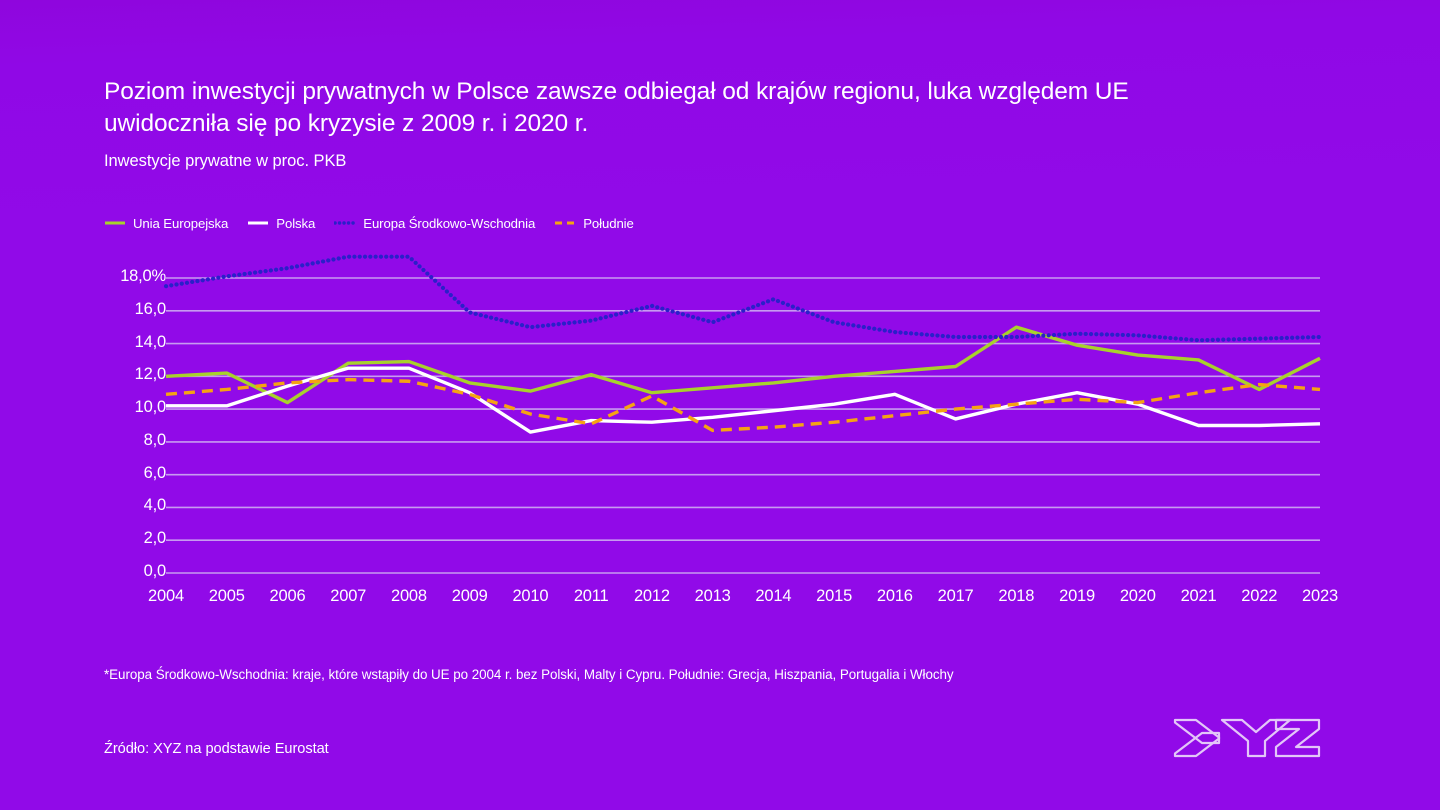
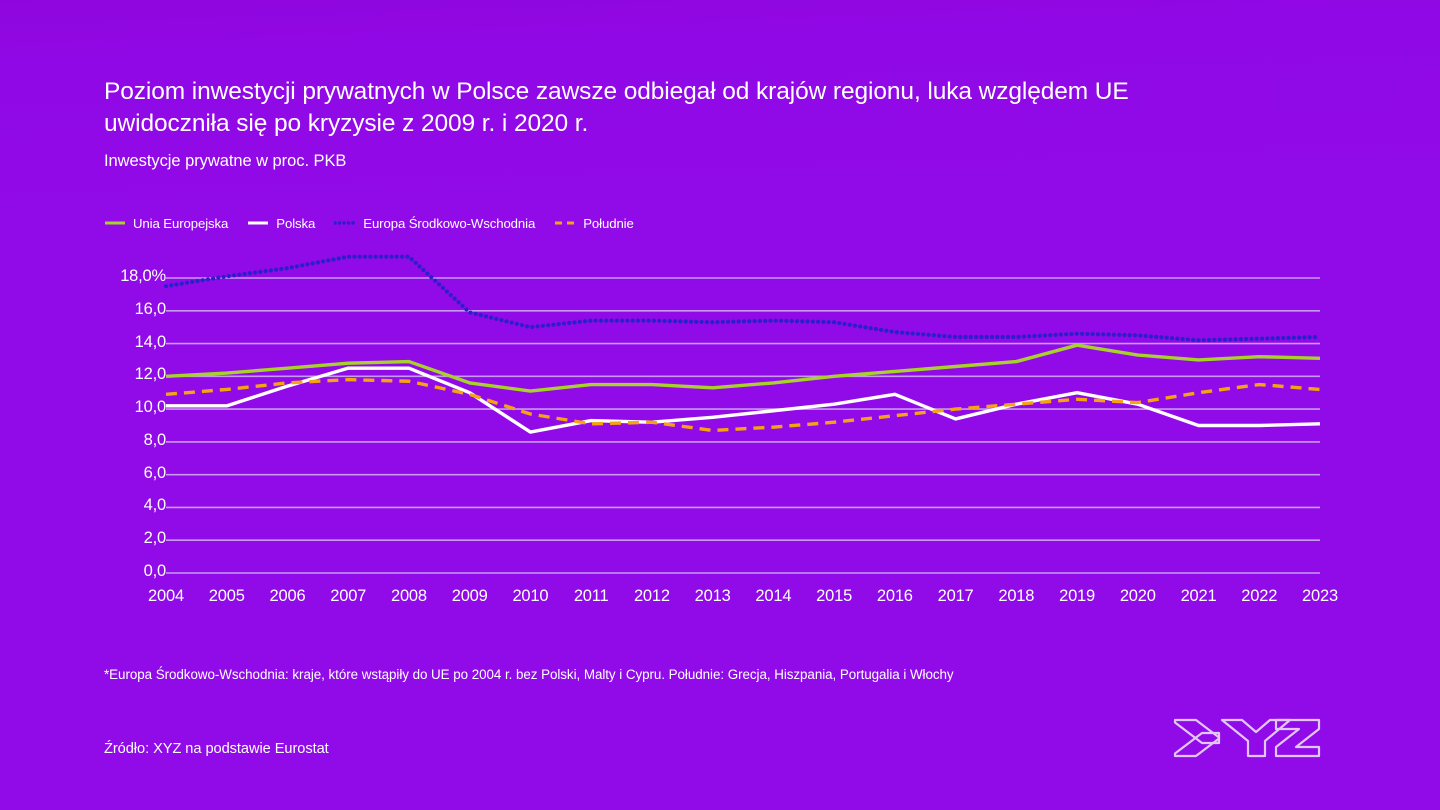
Unia Europejska/2006: 10,4% -> 12,5%
Unia Europejska/2011: 12,1% -> 11,5%
Unia Europejska/2012: 11,0% -> 11,5%
Europa Środkowo-Wschodnia/2012: 16,3% -> 15,4%
Południe/2012: 10,8% -> 9,2%
Europa Środkowo-Wschodnia/2014: 16,7% -> 15,4%
Unia Europejska/2018: 15,0% -> 12,9%
Unia Europejska/2022: 11,2% -> 13,2%
